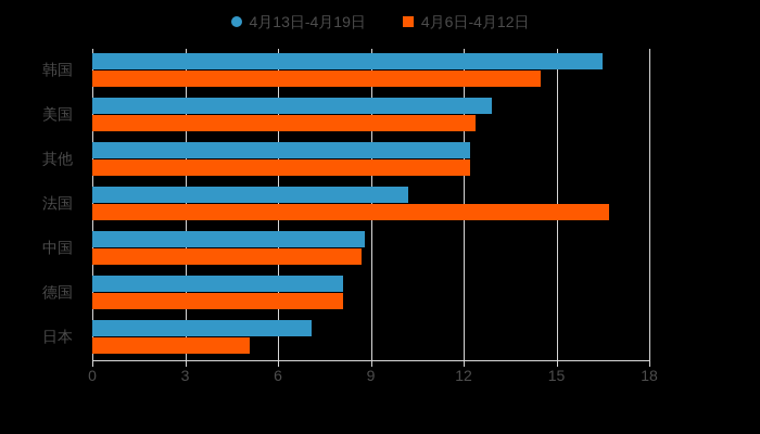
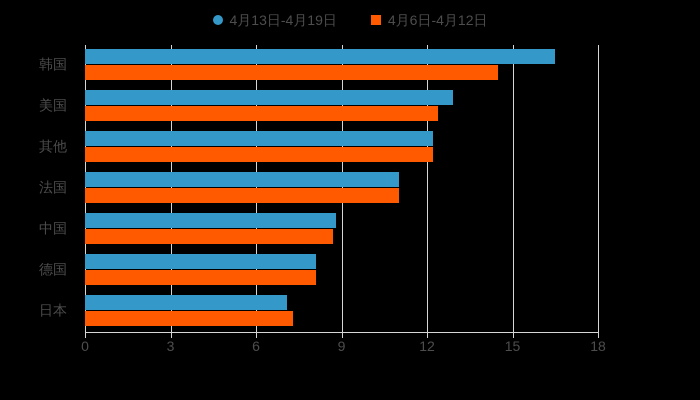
4月13日-4月19日/法国: 10.2 -> 11.0
4月6日-4月12日/法国: 16.7 -> 11.0
4月6日-4月12日/日本: 5.1 -> 7.3
